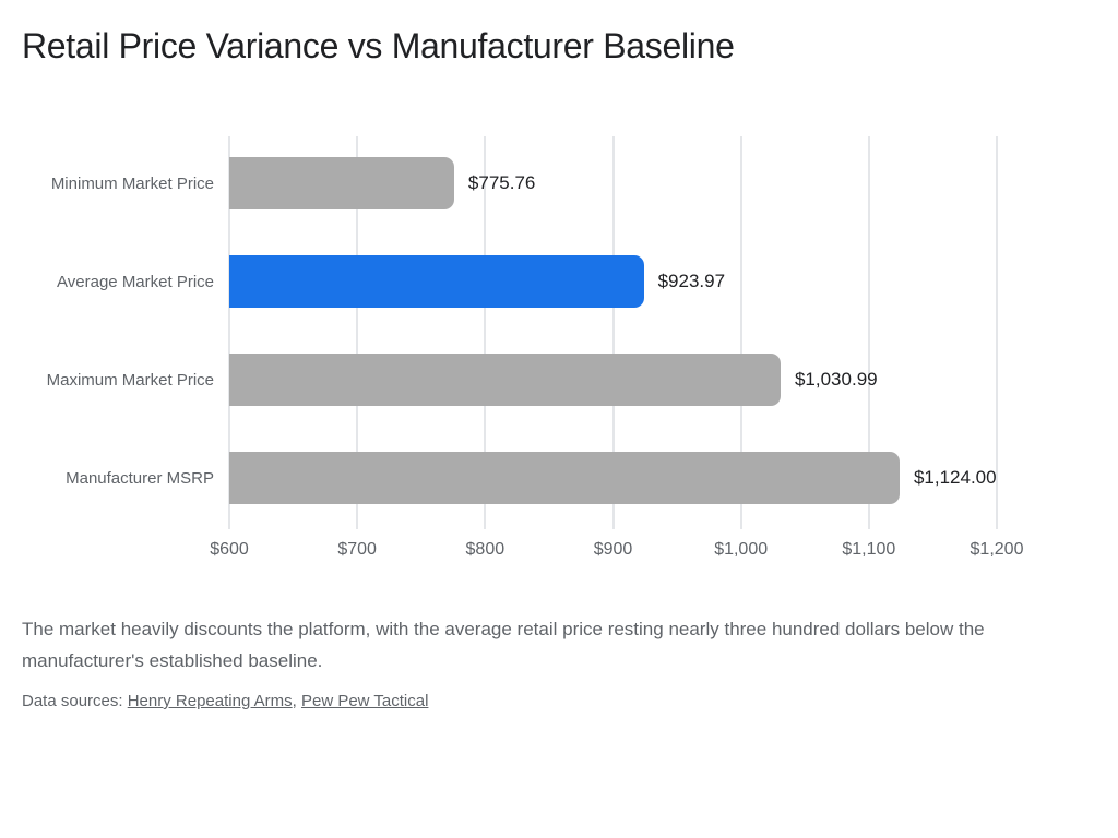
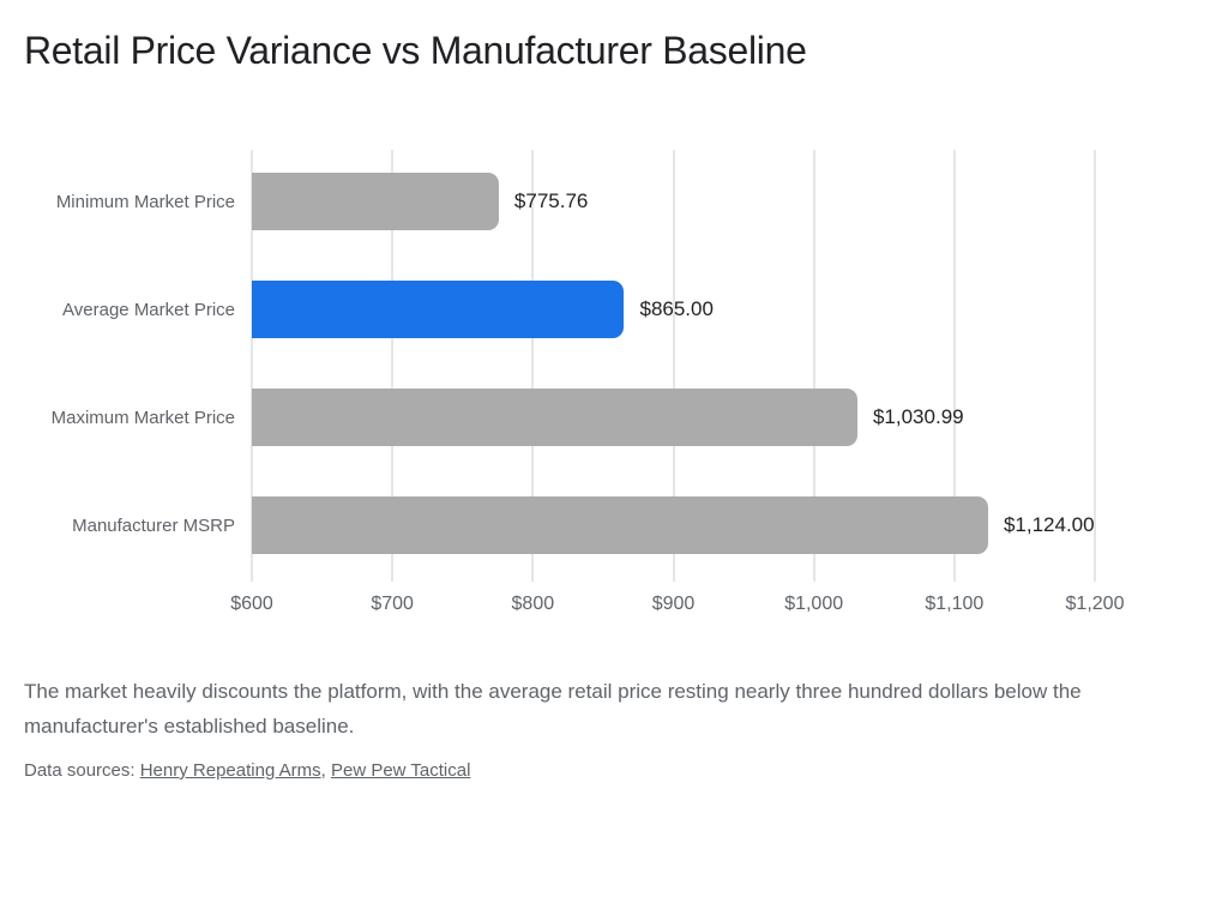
Average Market Price: $923.97 -> $865.00
